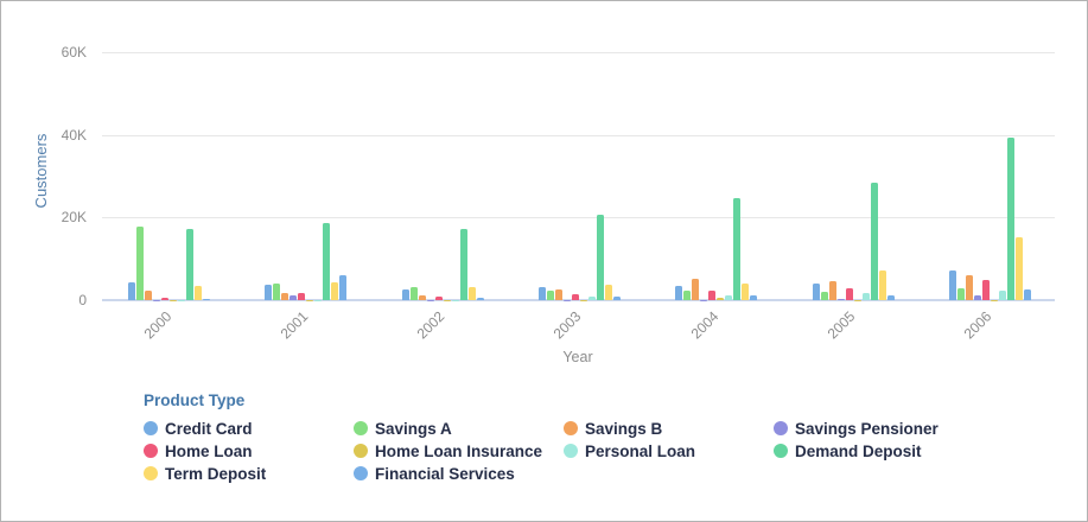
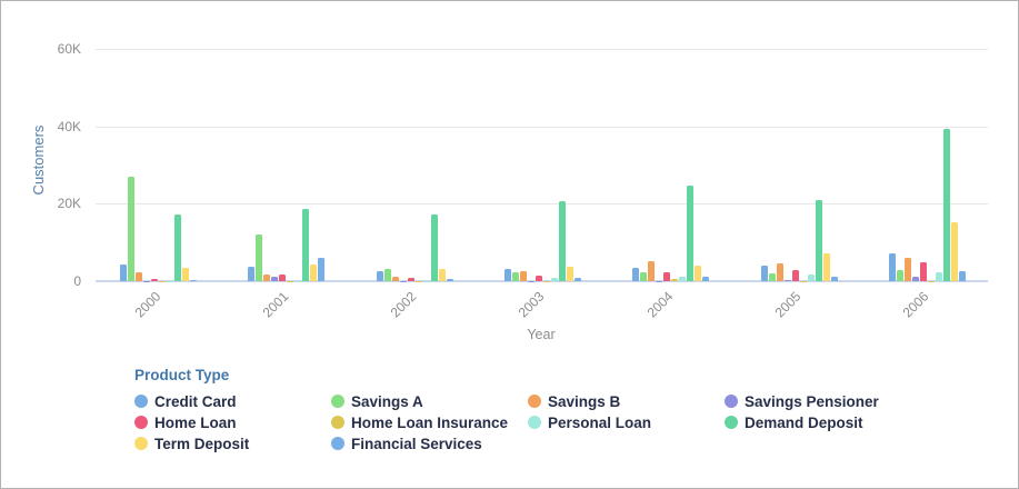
Savings A/2000: 18K -> 27K
Savings A/2001: 4K -> 12K
Demand Deposit/2005: 28K -> 21K
